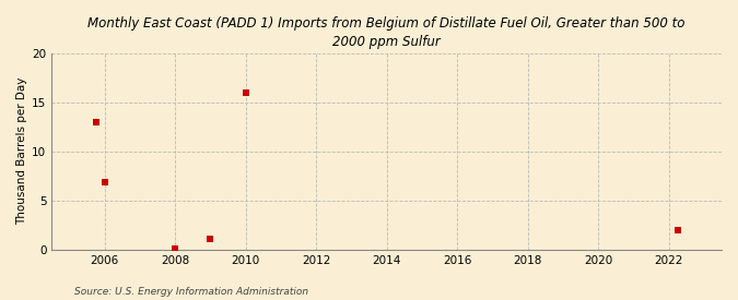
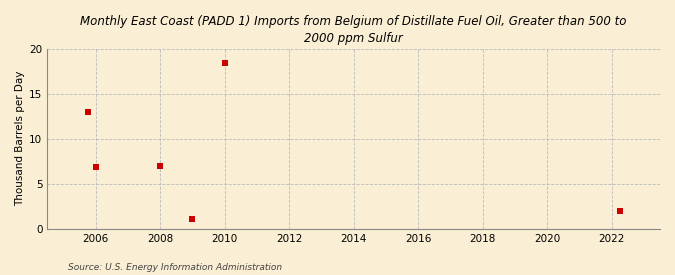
2008: 0.1 -> 7.0
2010: 16.0 -> 18.4
